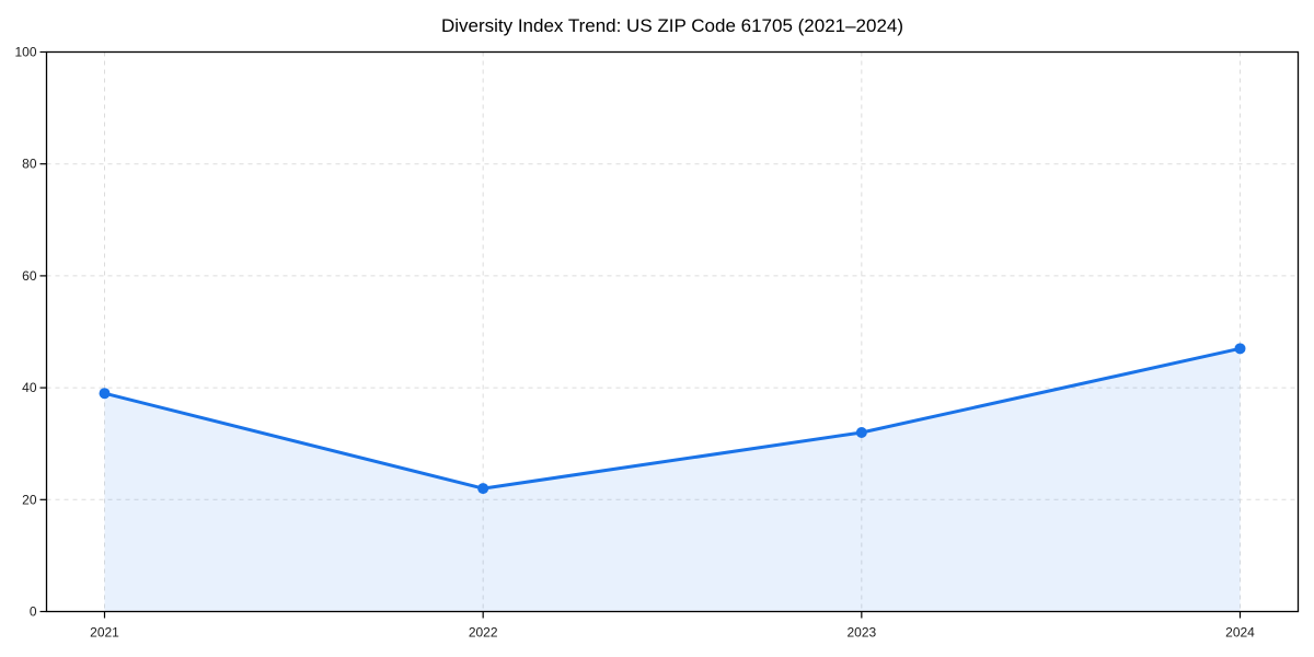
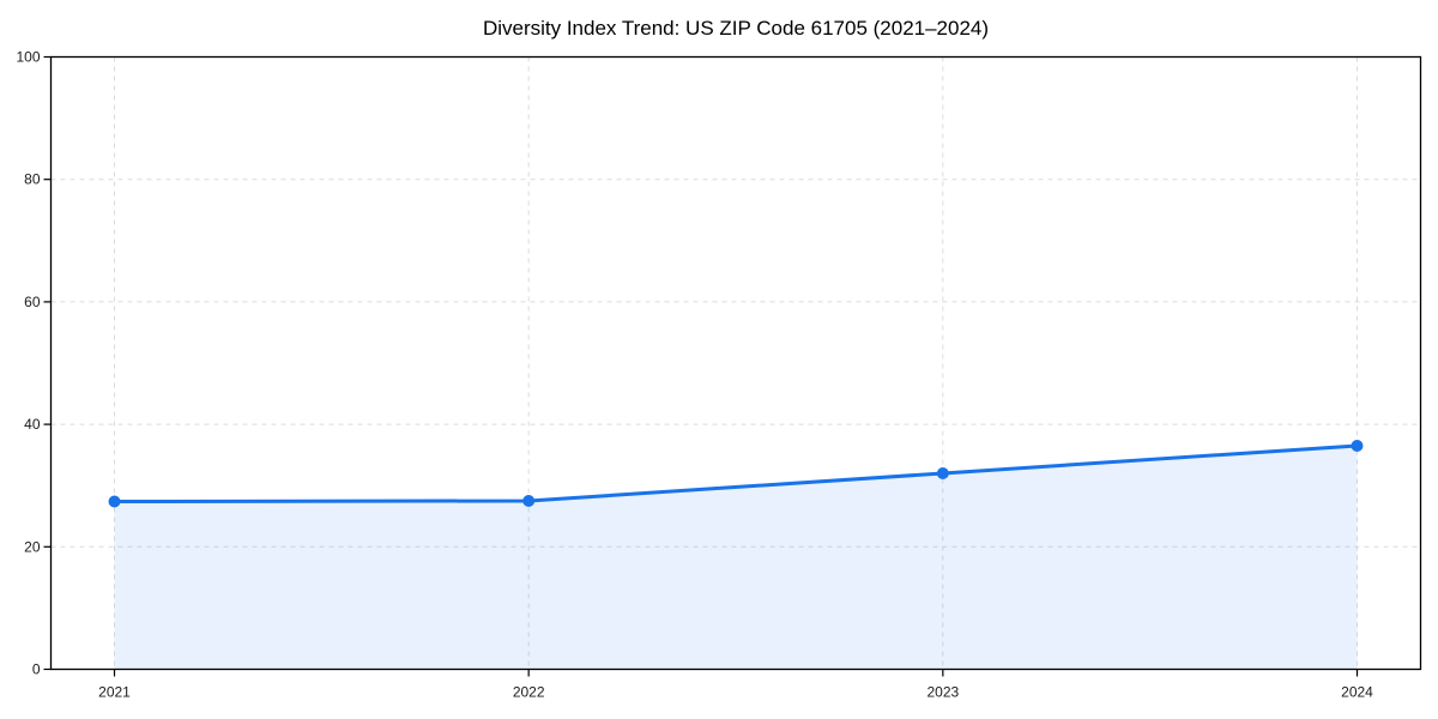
2021: 39 -> 27
2022: 22 -> 28
2024: 47 -> 36
